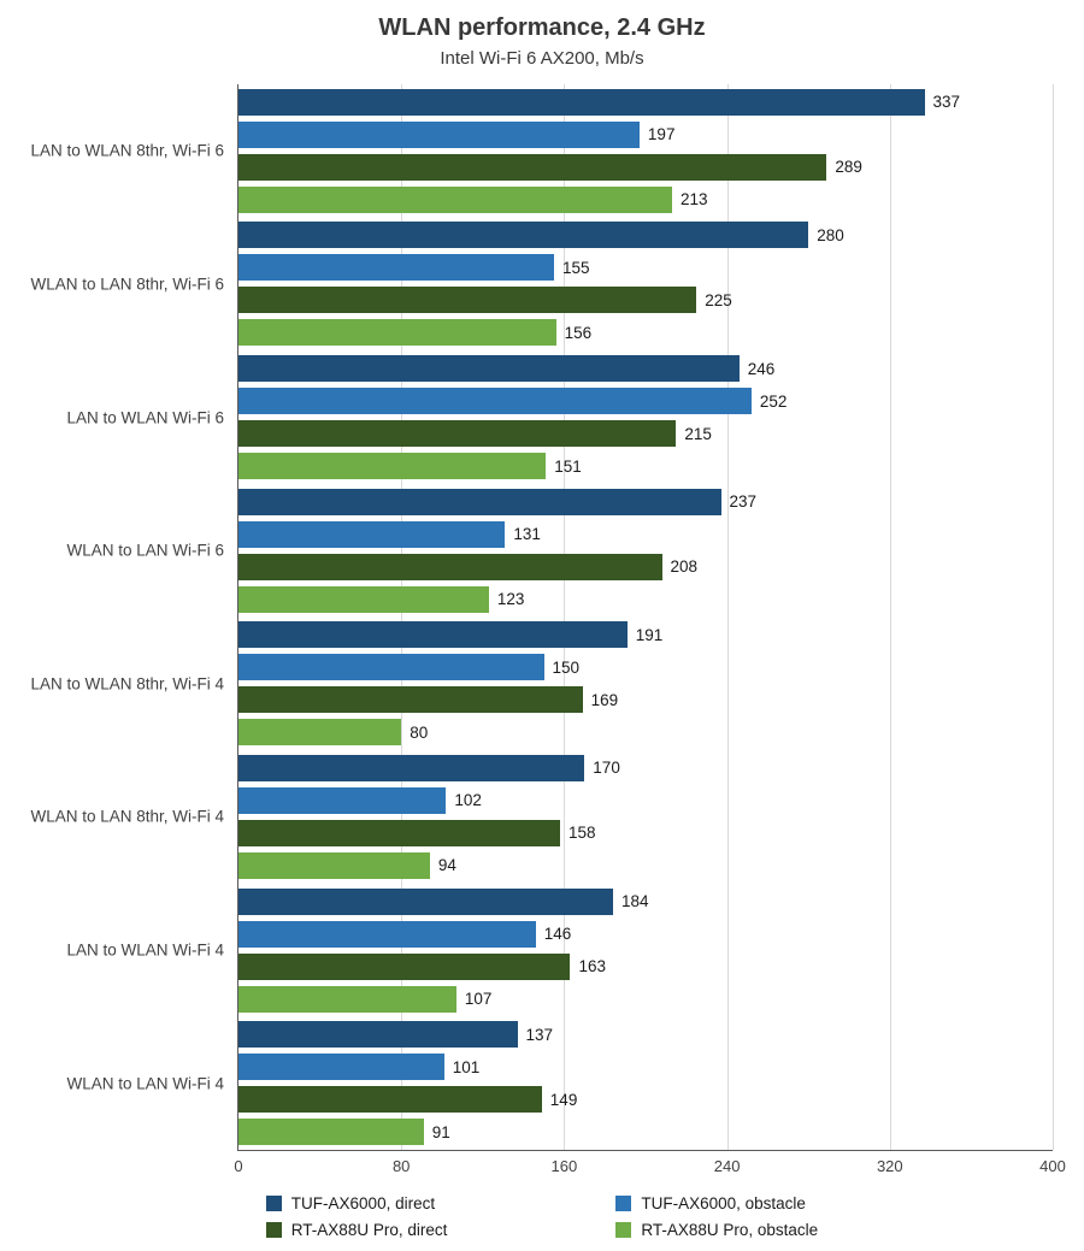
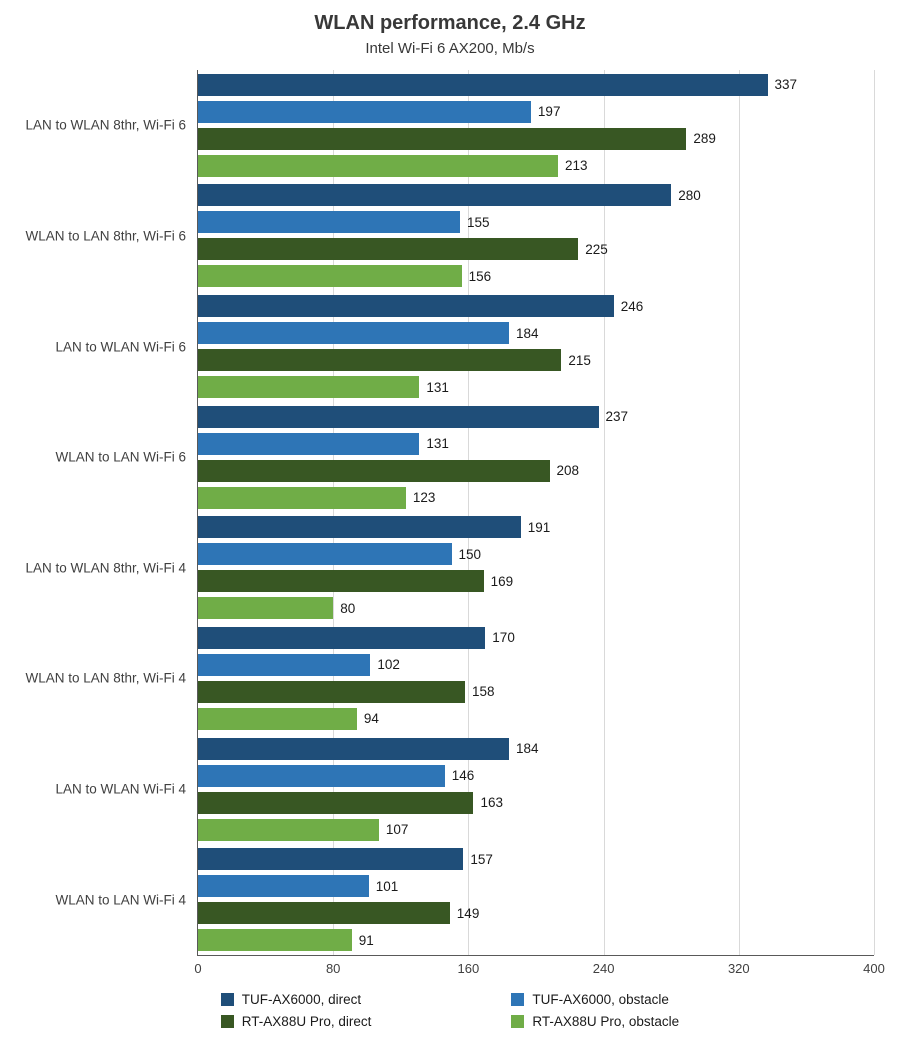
TUF-AX6000, obstacle/LAN to WLAN Wi-Fi 6: 252 -> 184
RT-AX88U Pro, obstacle/LAN to WLAN Wi-Fi 6: 151 -> 131
TUF-AX6000, direct/WLAN to LAN Wi-Fi 4: 137 -> 157
